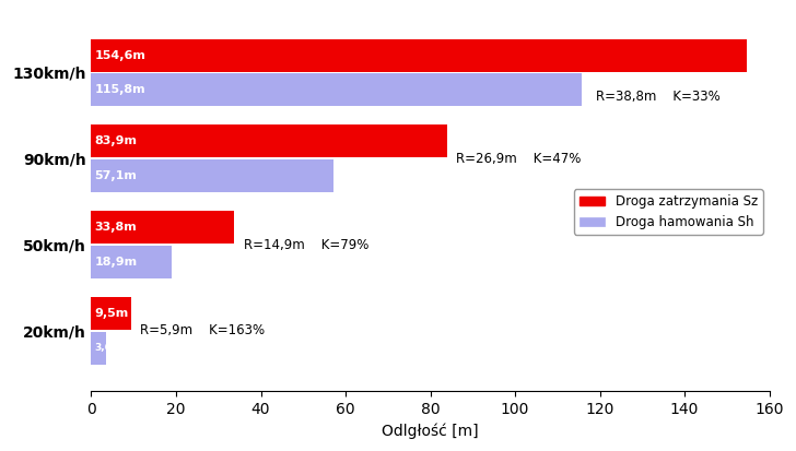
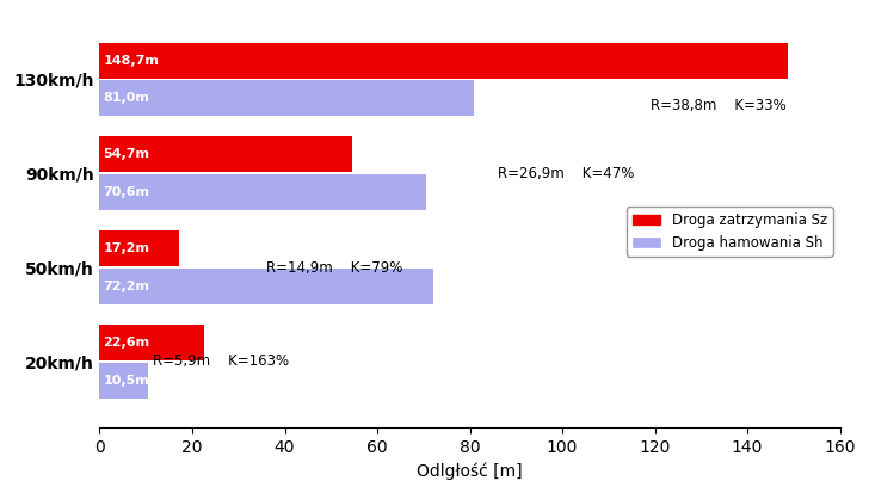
Droga zatrzymania Sz/130km/h: 154,6m -> 148,7m
Droga hamowania Sh/130km/h: 115,8m -> 81,0m
Droga zatrzymania Sz/90km/h: 83,9m -> 54,7m
Droga hamowania Sh/90km/h: 57,1m -> 70,6m
Droga zatrzymania Sz/50km/h: 33,8m -> 17,2m
Droga hamowania Sh/50km/h: 18,9m -> 72,2m
Droga zatrzymania Sz/20km/h: 9,5m -> 22,6m
Droga hamowania Sh/20km/h: 3.6 -> 10.5
